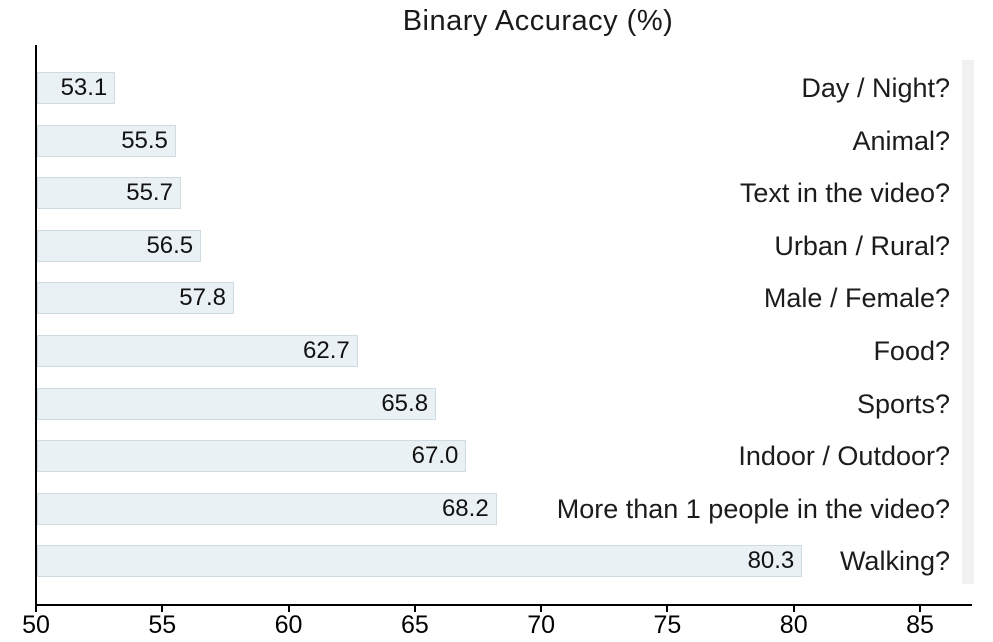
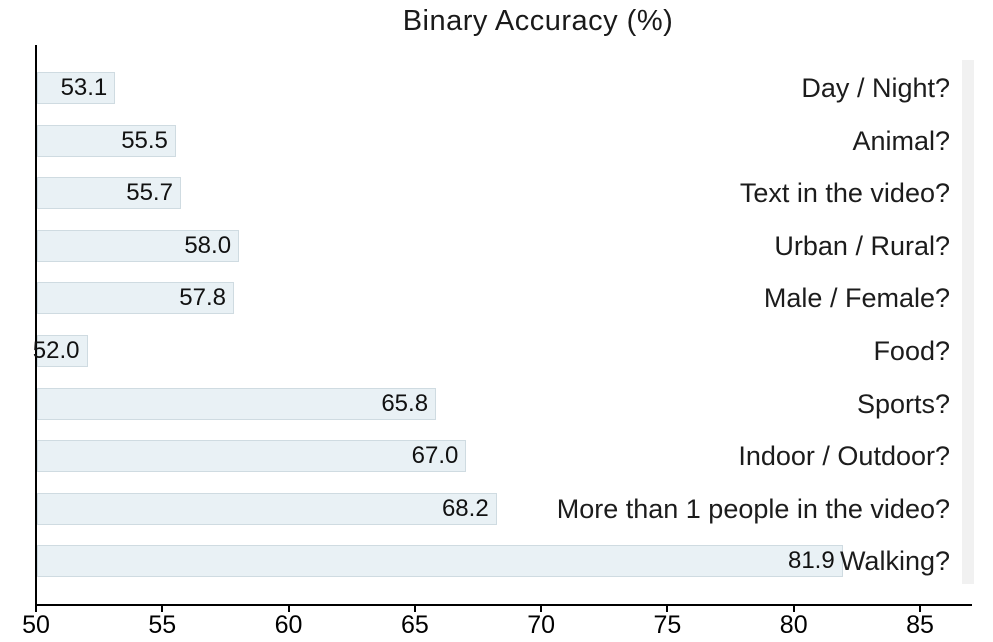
Urban / Rural?: 56.5 -> 58.0
Food?: 62.7 -> 52.0
Walking?: 80.3 -> 81.9
